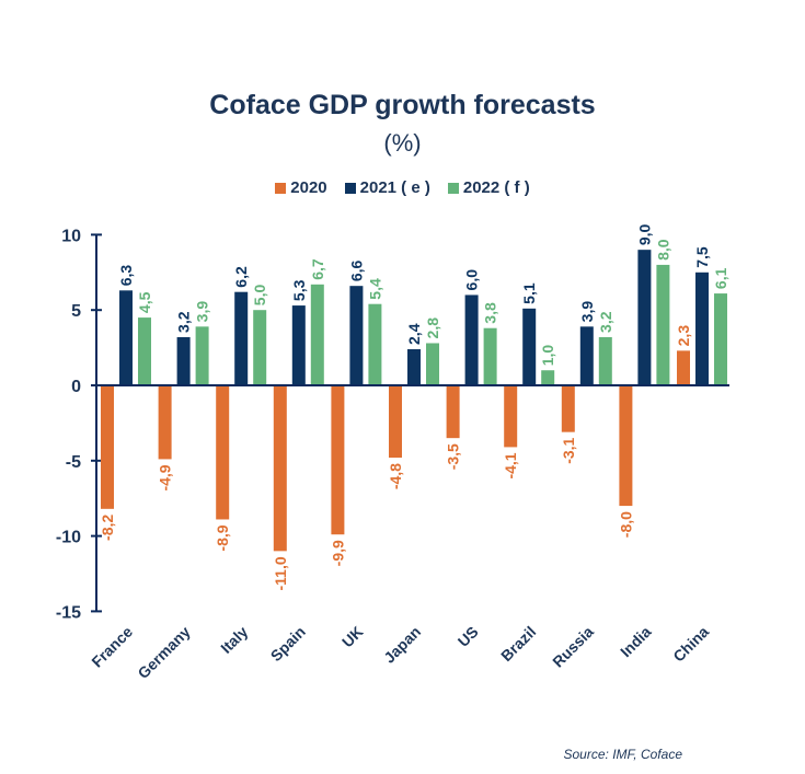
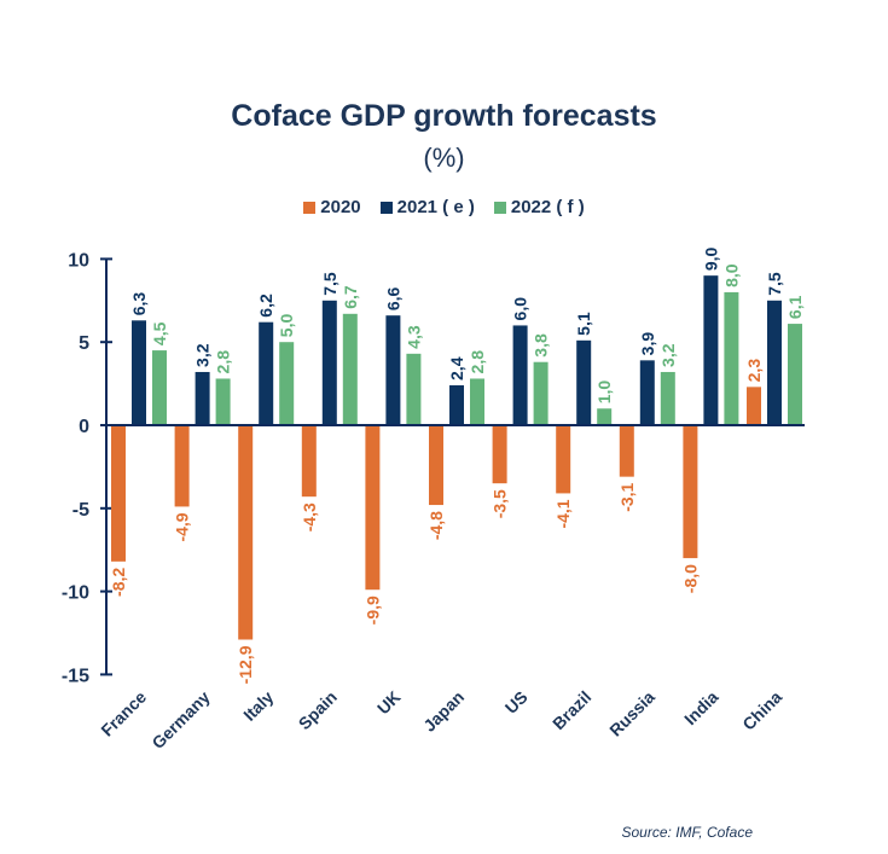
2022 ( f )/Germany: 3,9 -> 2,8
2020/Italy: -8,9 -> -12,9
2020/Spain: -11,0 -> -4,3
2021 ( e )/Spain: 5,3 -> 7,5
2022 ( f )/UK: 5,4 -> 4,3
